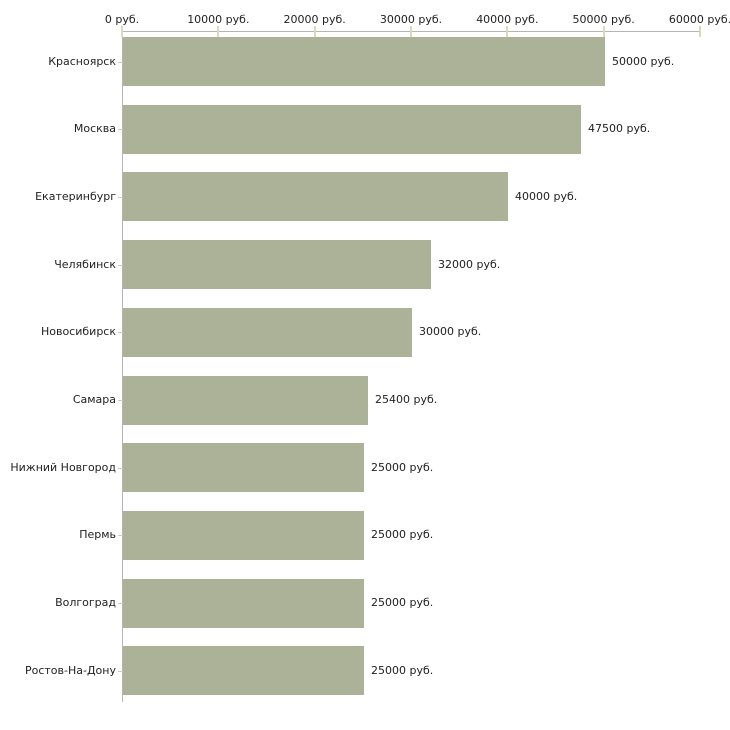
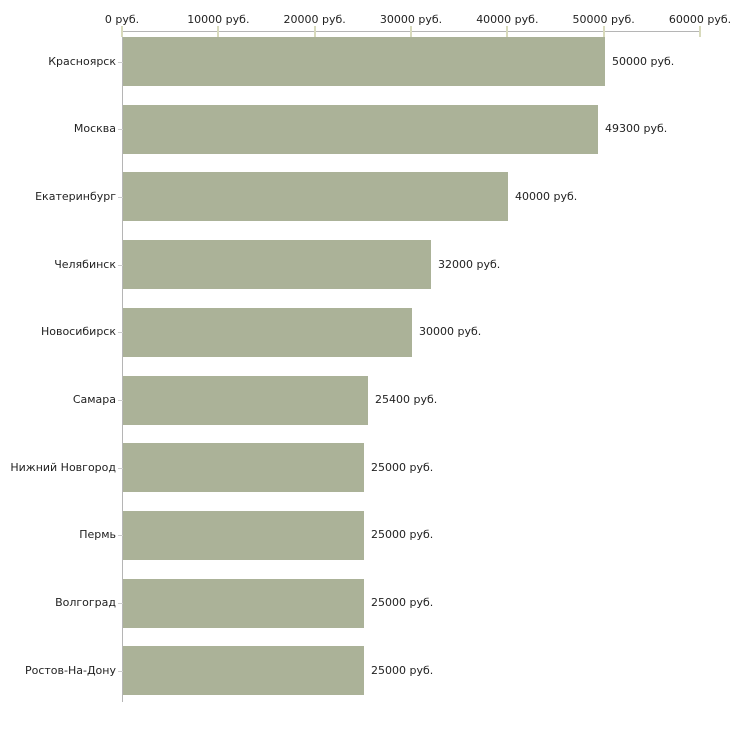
Москва: 47500 -> 49300
